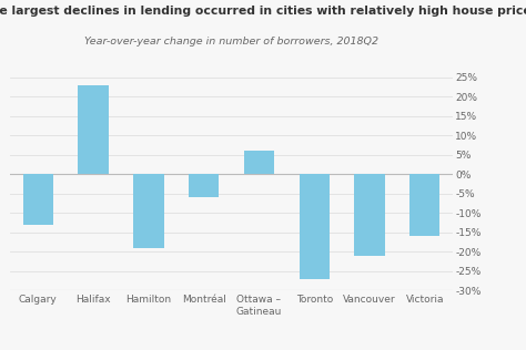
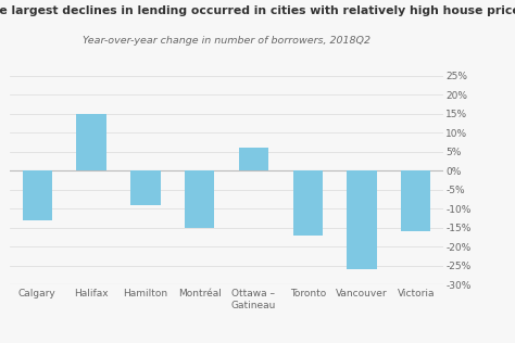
Halifax: 23% -> 15%
Hamilton: -19% -> -9%
Montréal: -6% -> -15%
Toronto: -27% -> -17%
Vancouver: -21% -> -26%
